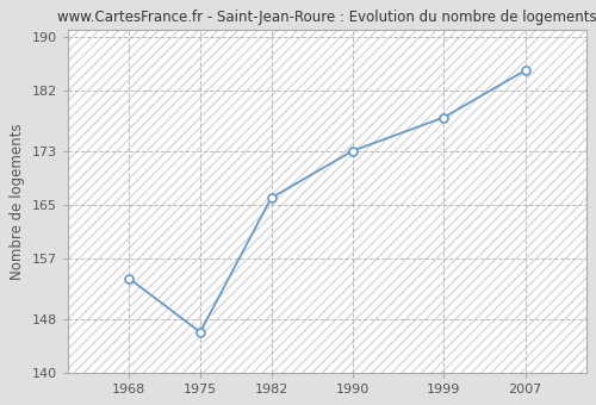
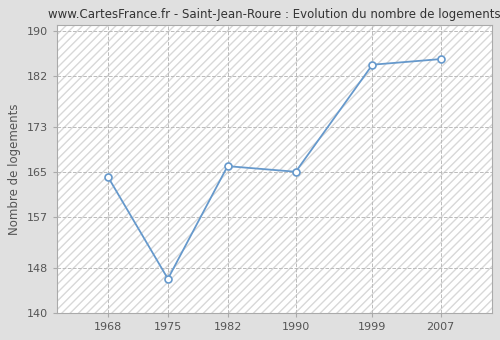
1968: 154 -> 164
1990: 173 -> 165
1999: 178 -> 184
